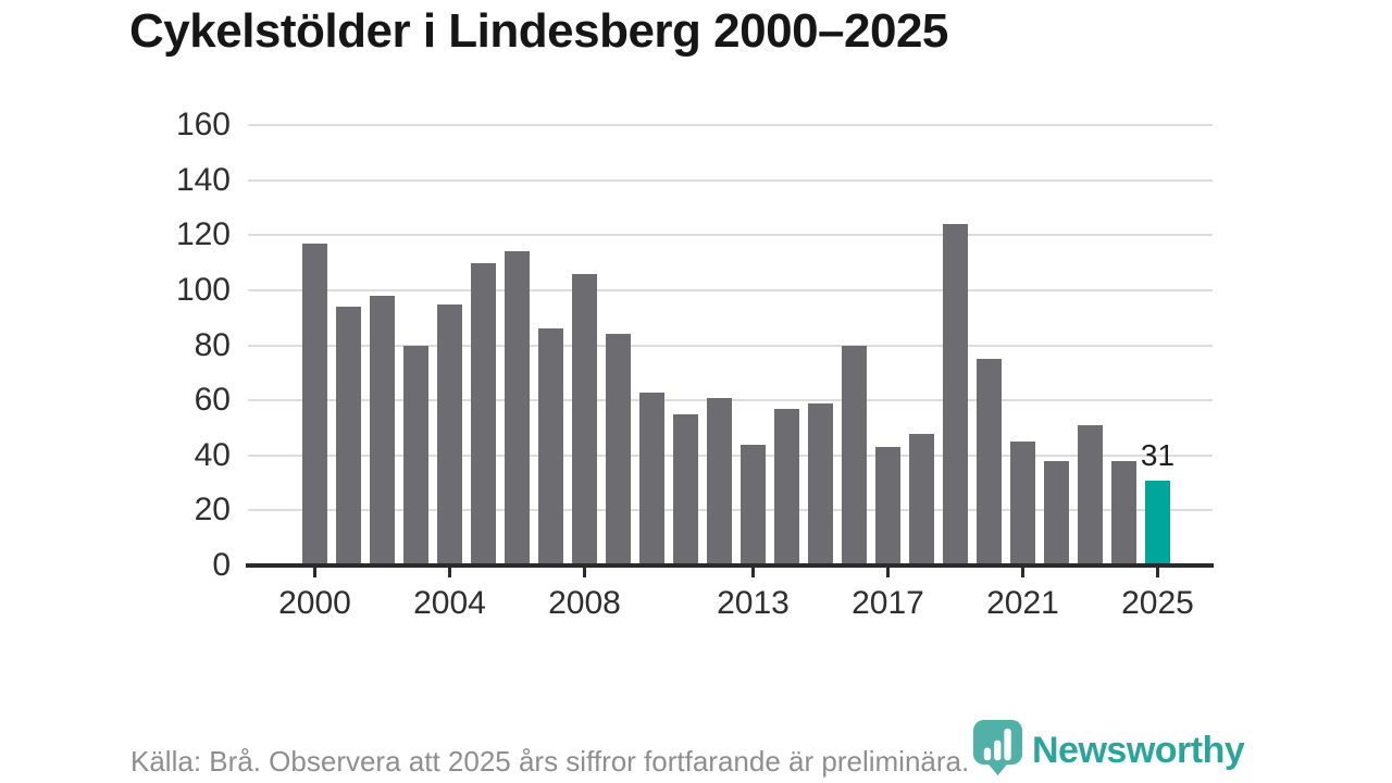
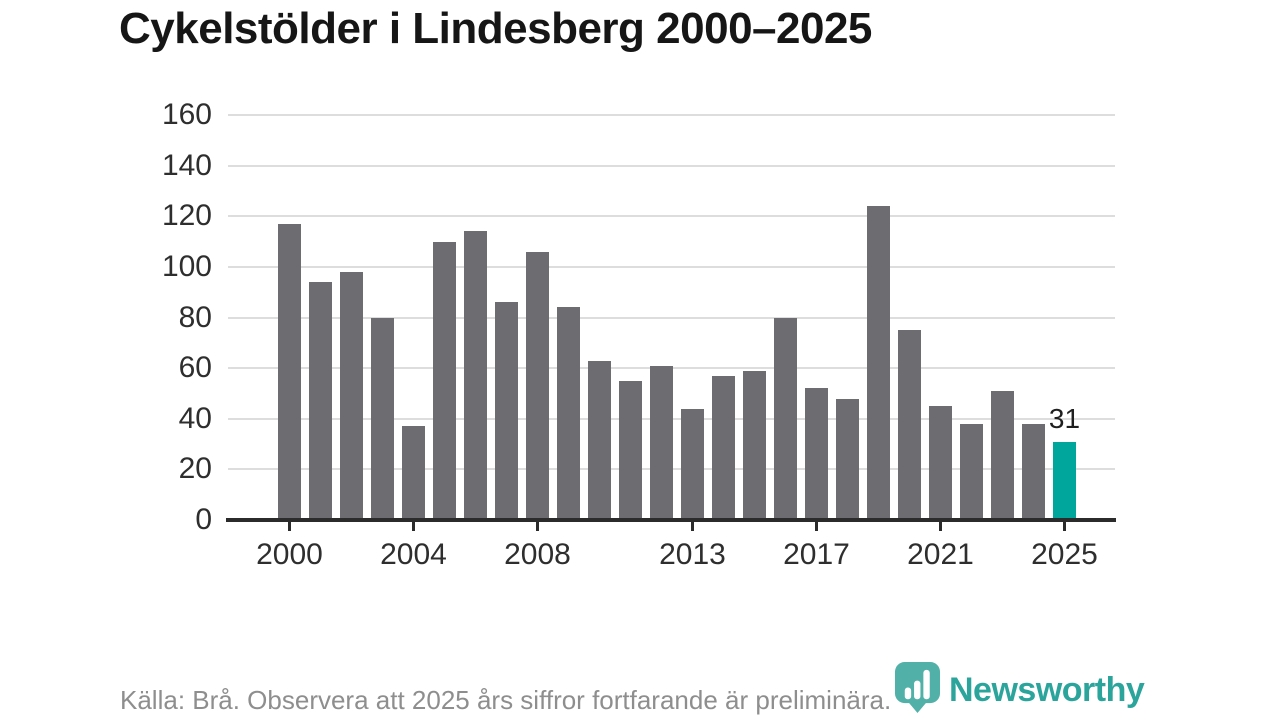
2004: 95 -> 37
2017: 43 -> 52
